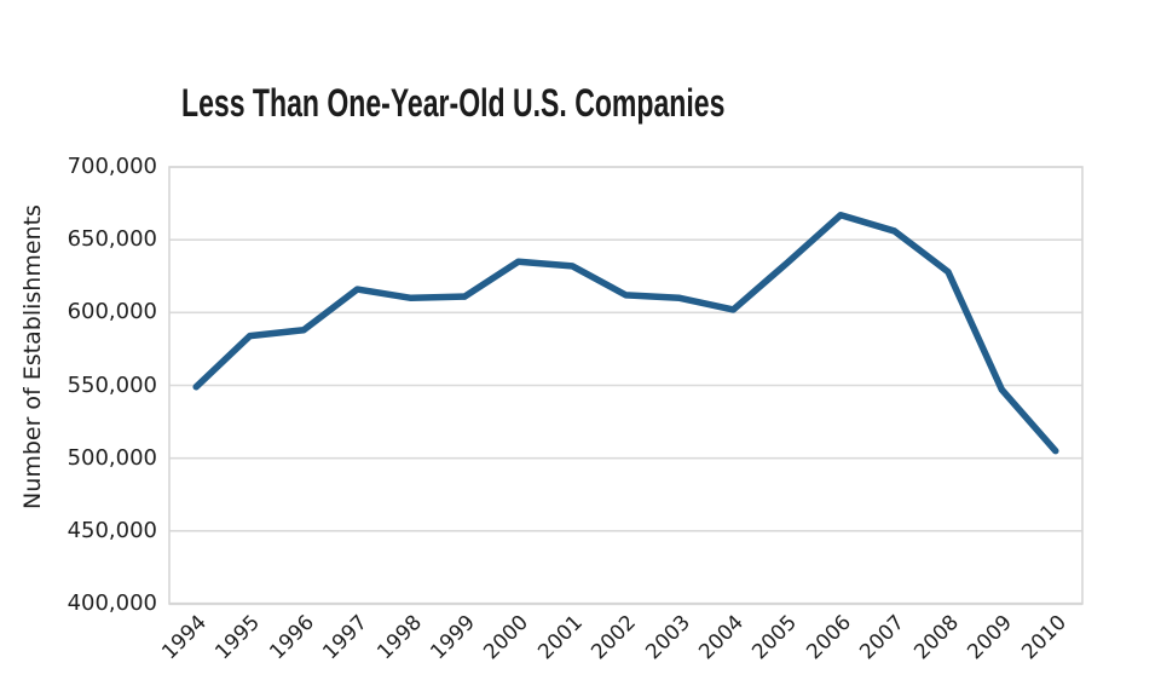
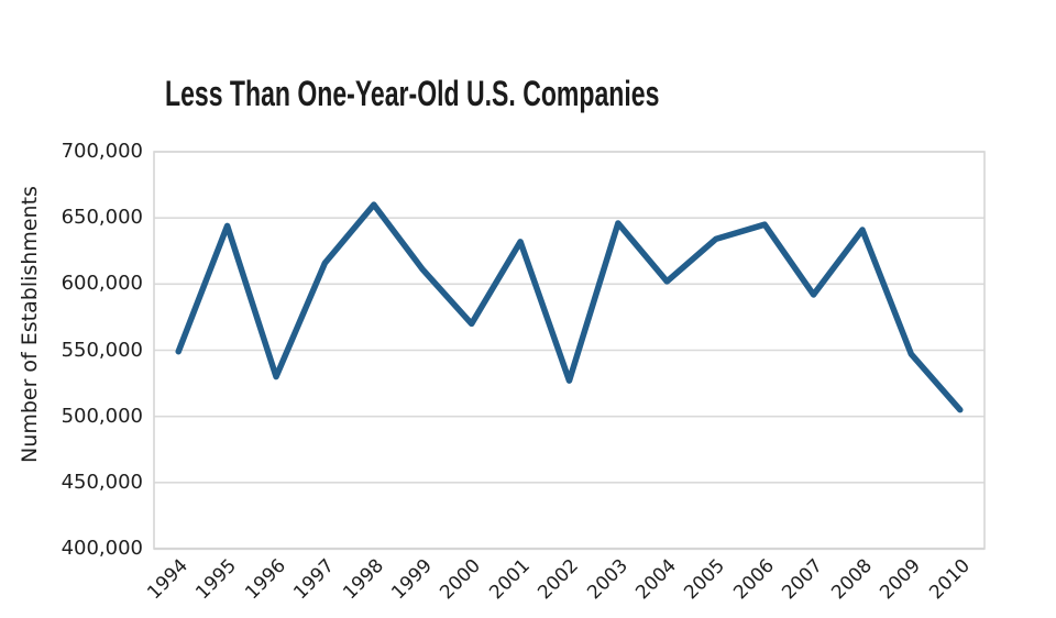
1995: 584000 -> 644000
1996: 588000 -> 530000
1998: 610000 -> 660000
2000: 635000 -> 570000
2002: 612000 -> 527000
2003: 610000 -> 646000
2006: 667000 -> 645000
2007: 656000 -> 592000
2008: 628000 -> 641000
